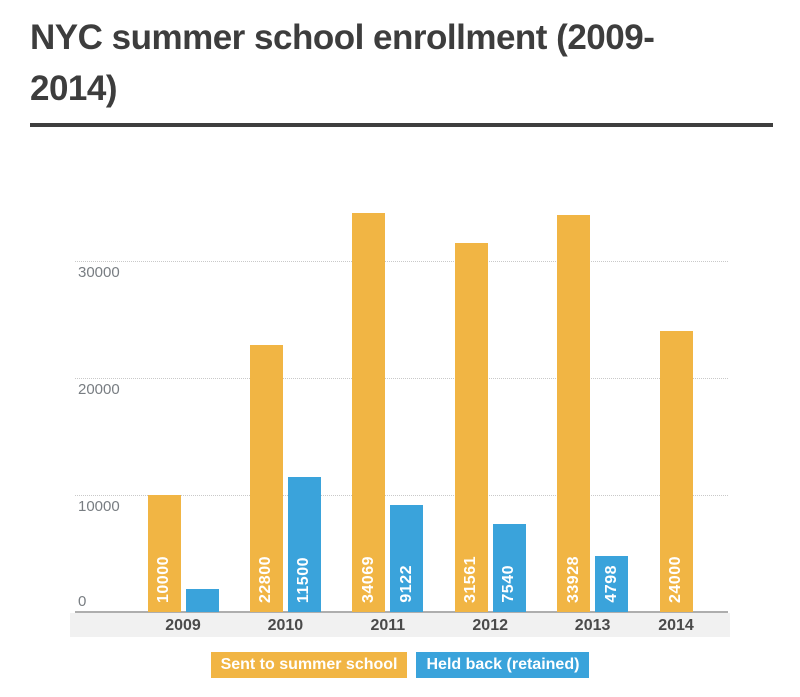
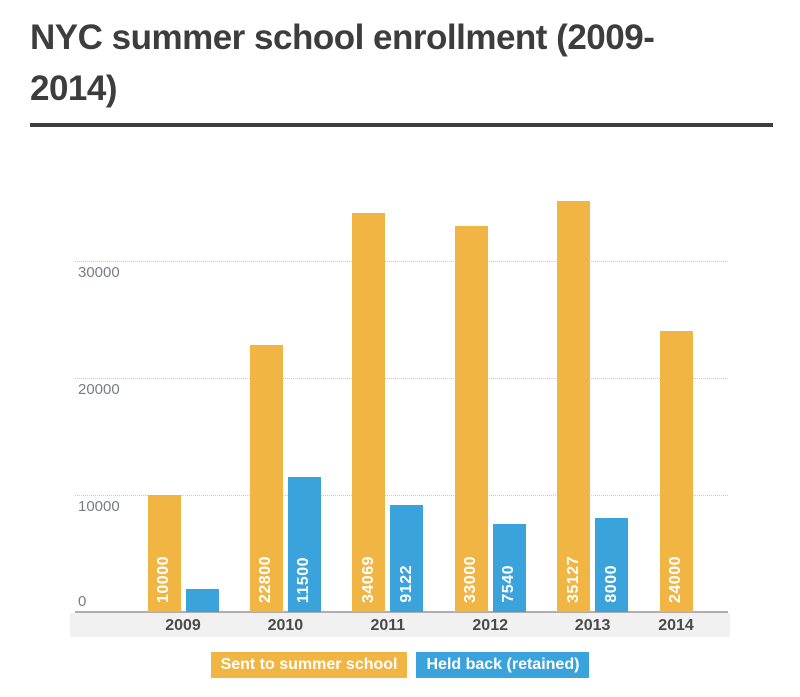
Sent to summer school/2012: 31561 -> 33000
Sent to summer school/2013: 33928 -> 35127
Held back (retained)/2013: 4798 -> 8000
